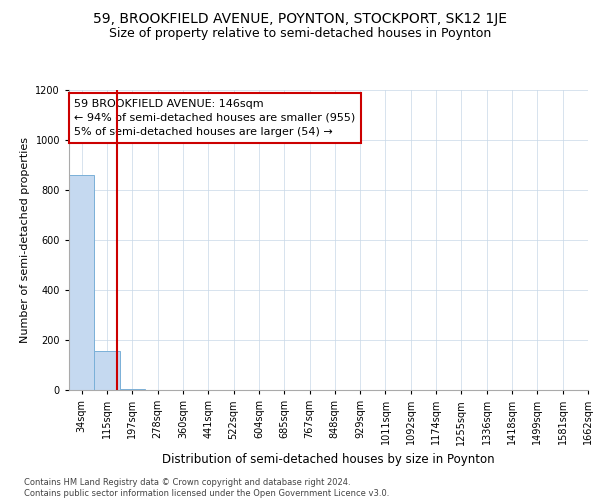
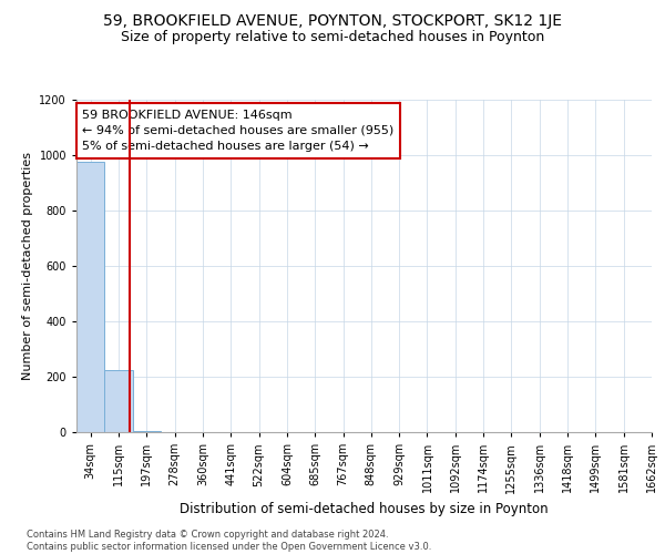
34sqm: 860 -> 975
115sqm: 155 -> 225
